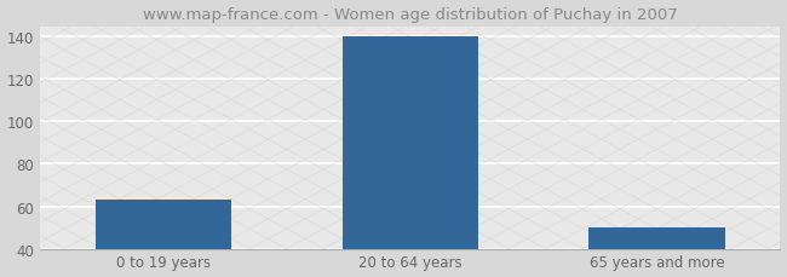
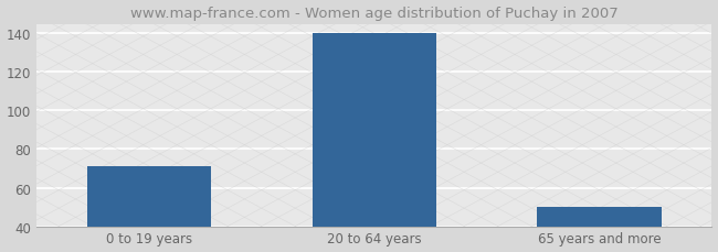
0 to 19 years: 63 -> 71
